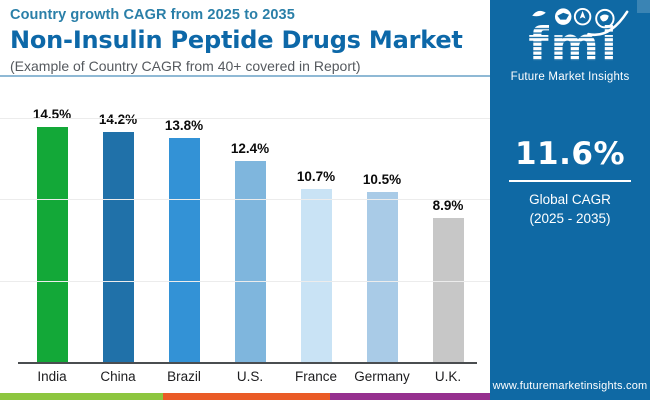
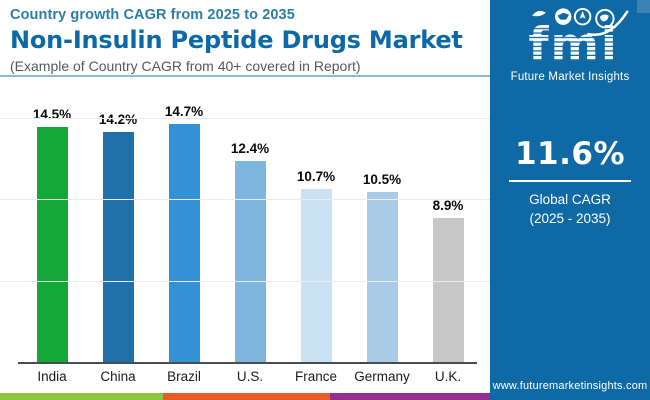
Brazil: 13.8% -> 14.7%
